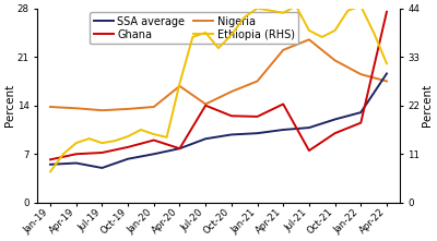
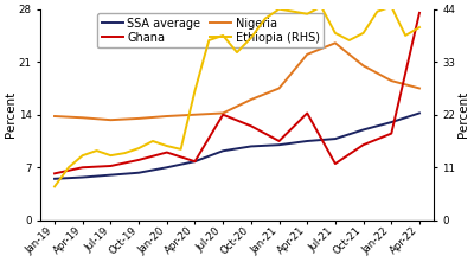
SSA average/Jul-19: 5.0 -> 6.0
Nigeria/Apr-20: 16.8 -> 14.0
Ghana/Jan-21: 12.4 -> 10.5
SSA average/Apr-22: 18.6 -> 14.2
Ethiopia (RHS)/Apr-22: 31.5 -> 40.2
